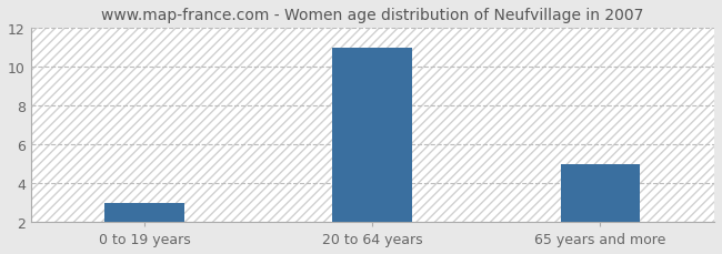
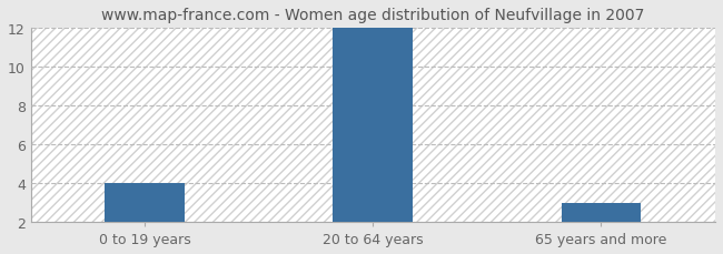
0 to 19 years: 3 -> 4
20 to 64 years: 11 -> 12
65 years and more: 5 -> 3
